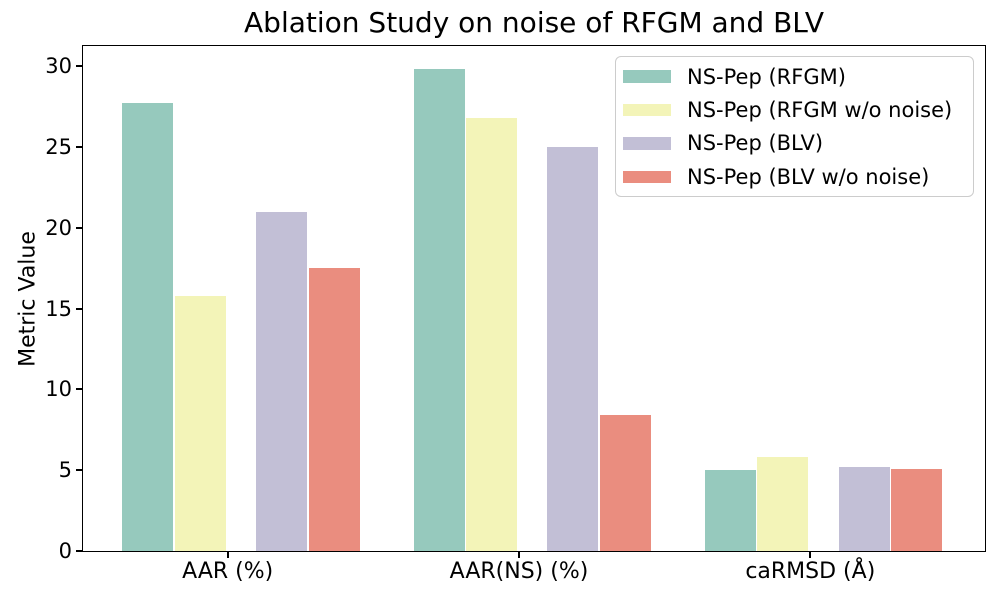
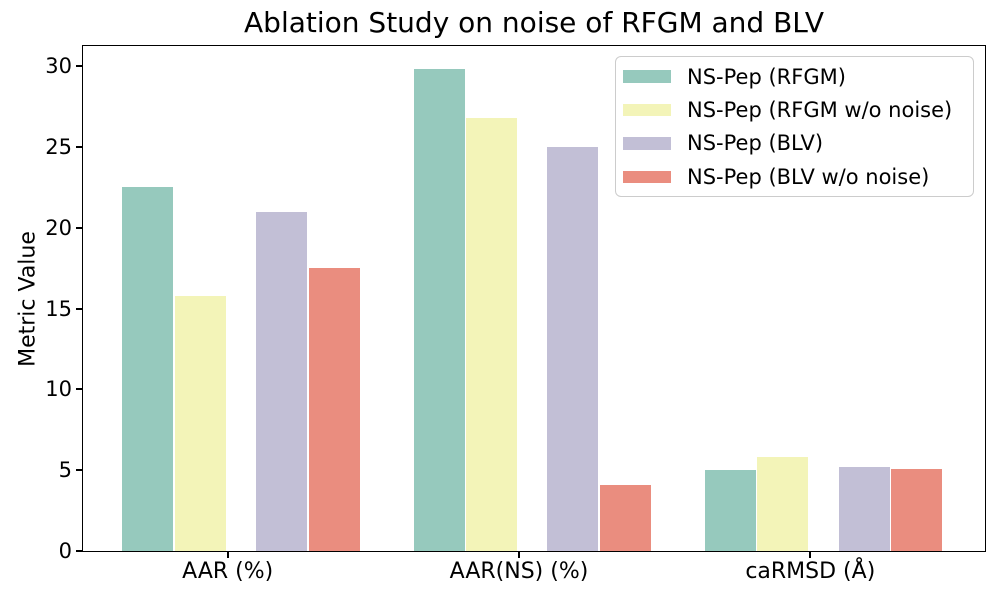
NS-Pep (RFGM)/AAR (%): 27.7 -> 22.5
NS-Pep (BLV w/o noise)/AAR(NS) (%): 8.4 -> 4.1
